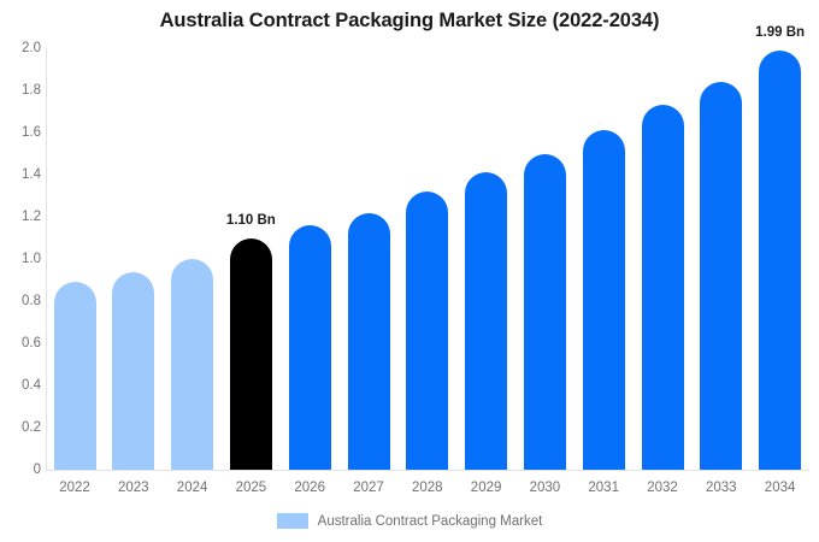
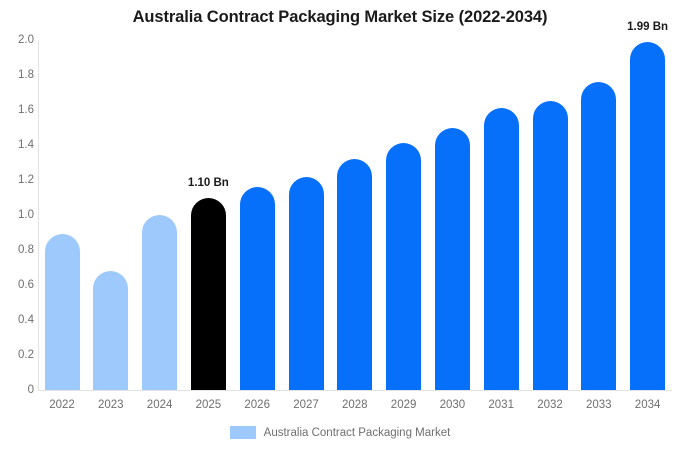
2023: 0.94 -> 0.68
2032: 1.73 -> 1.65
2033: 1.84 -> 1.76
